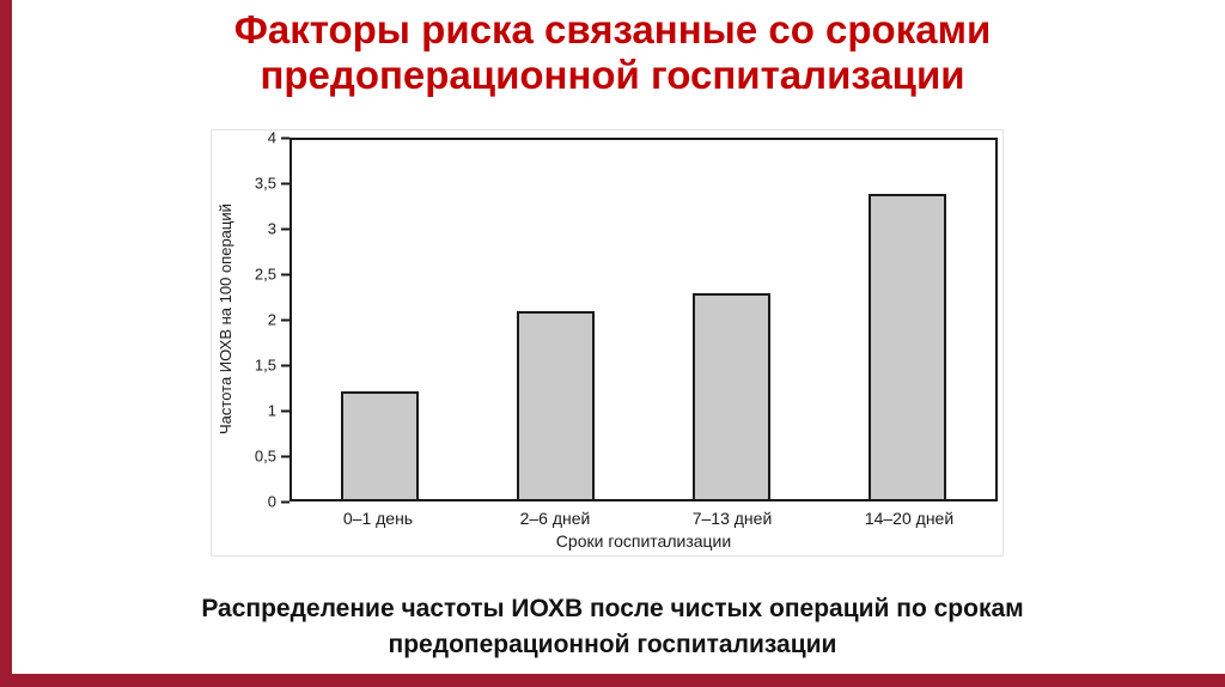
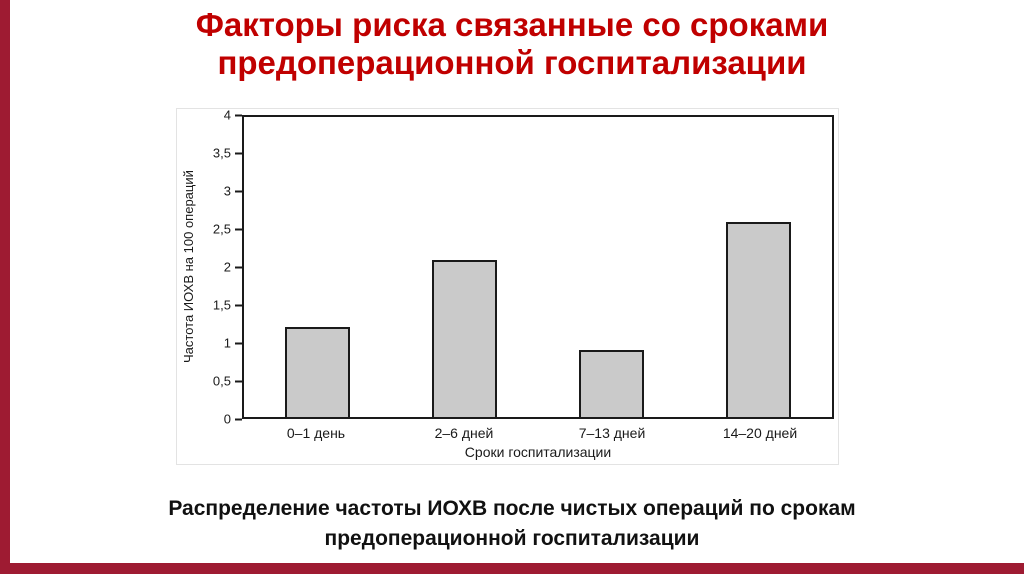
7–13 дней: 2.3 -> 0.9
14–20 дней: 3.4 -> 2.6
